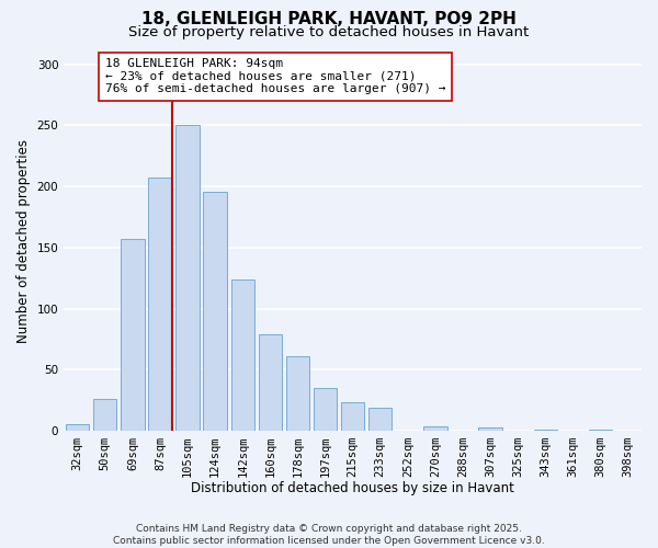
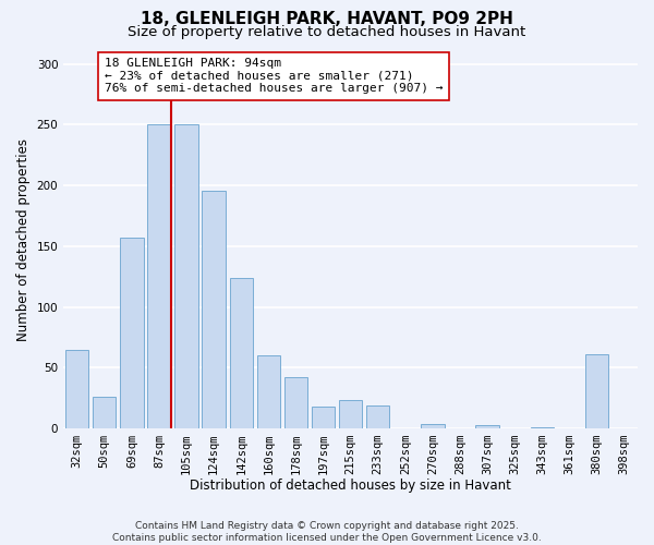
32sqm: 5 -> 65
87sqm: 207 -> 250
160sqm: 79 -> 60
178sqm: 61 -> 42
197sqm: 35 -> 18
380sqm: 1 -> 61
